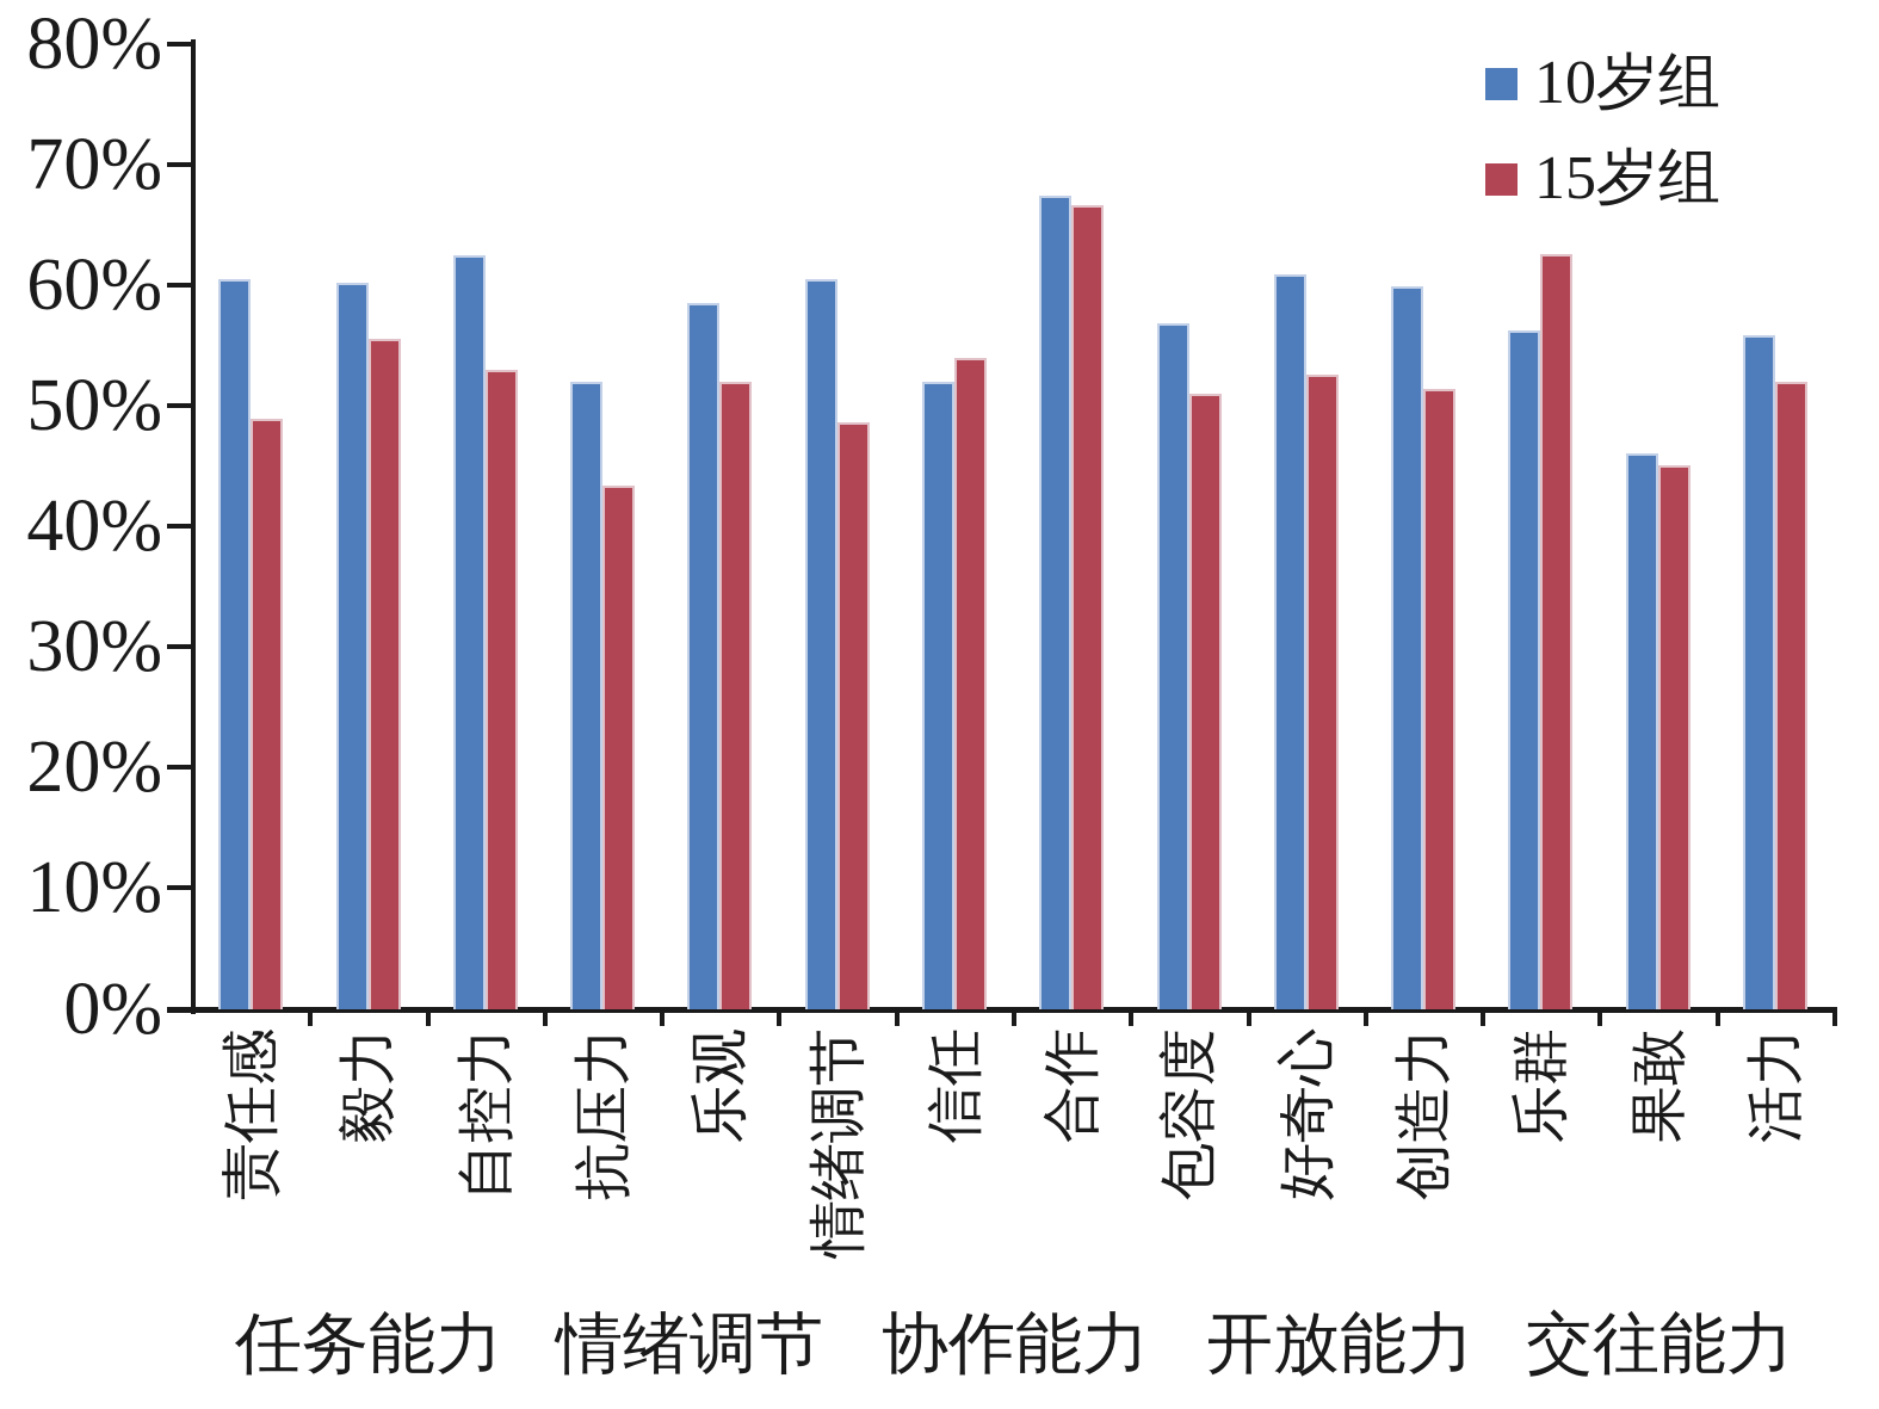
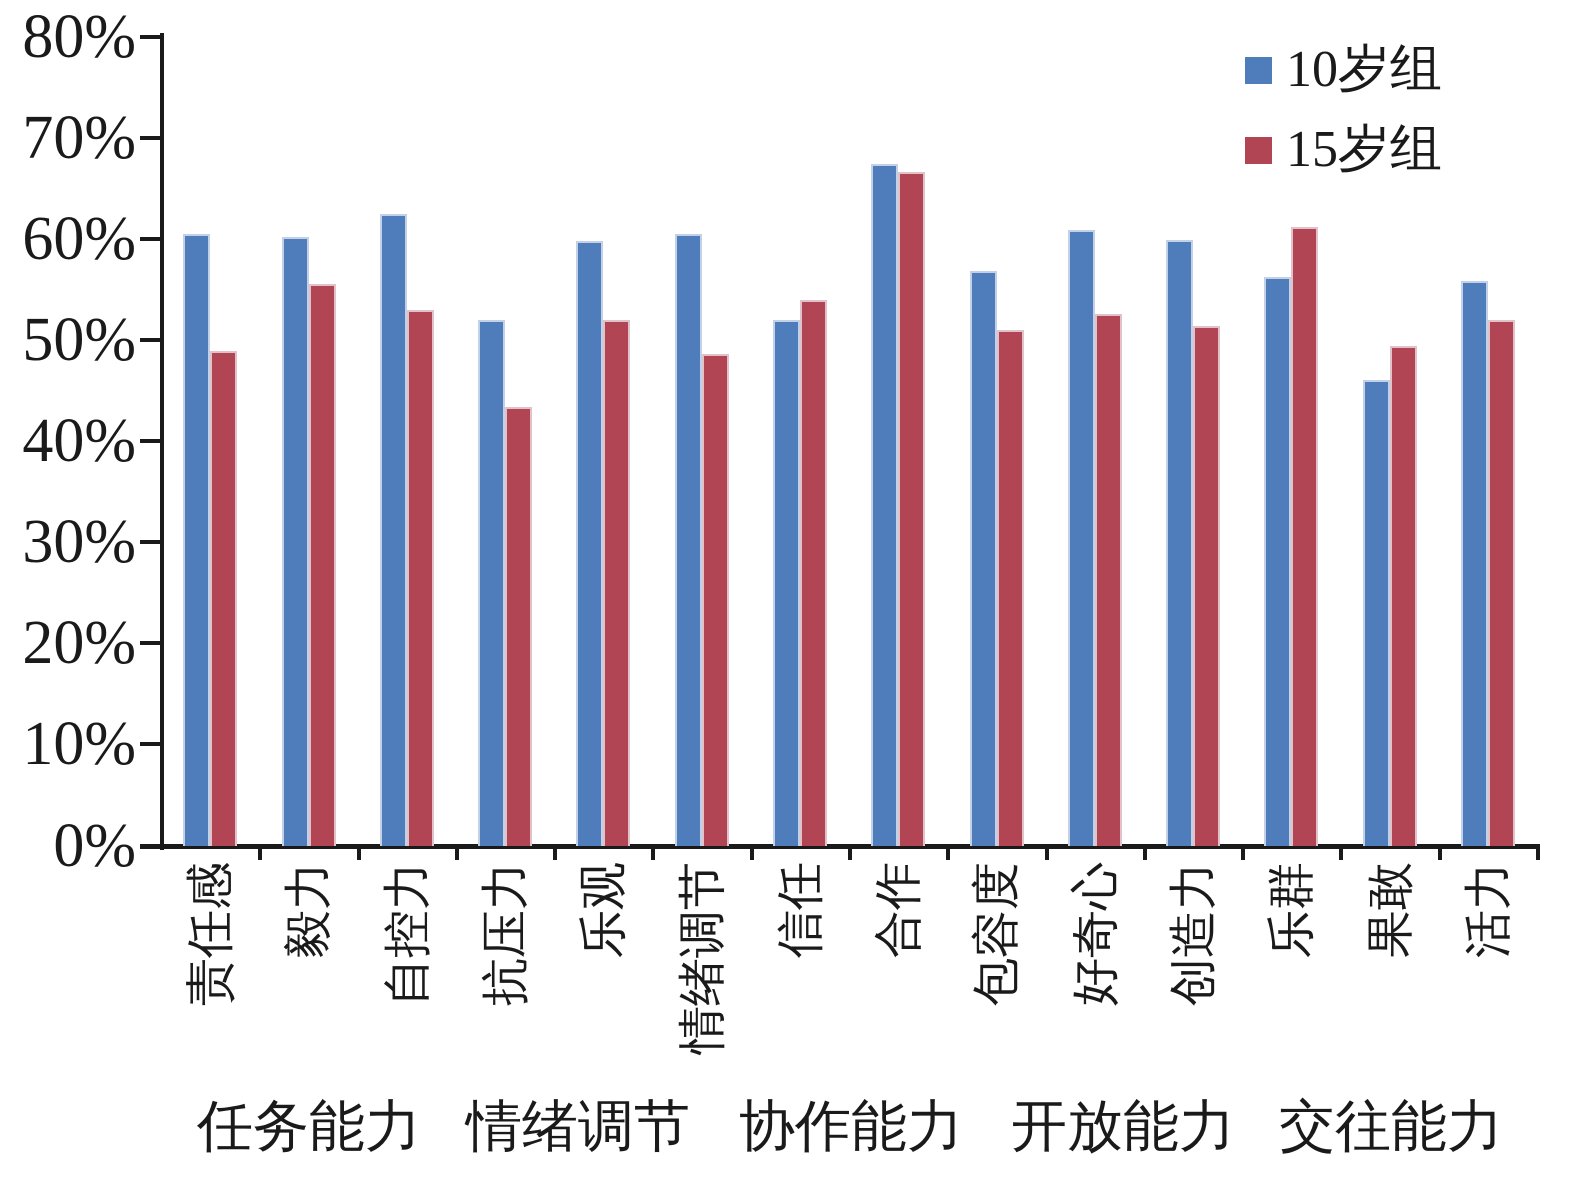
10岁组/乐观: 58.6% -> 59.8%
15岁组/乐群: 62.6% -> 61.2%
15岁组/果敢: 45.1% -> 49.5%
